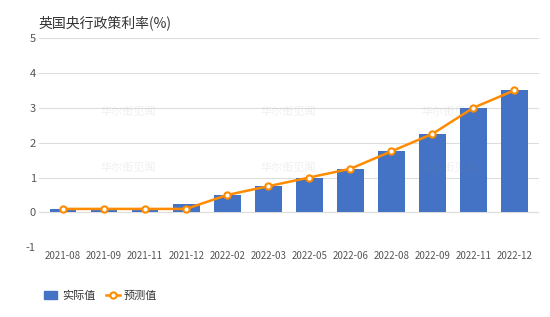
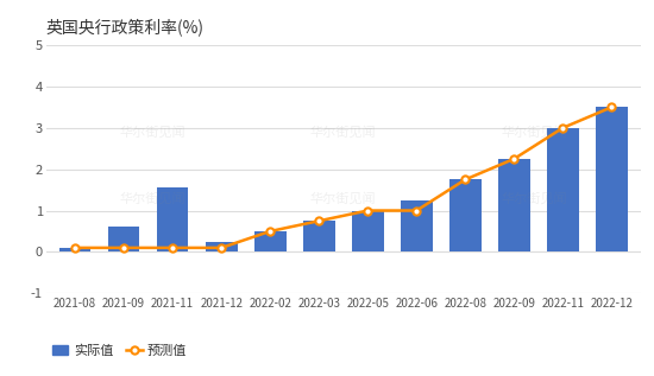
实际值/2021-09: 0.10 -> 0.60
实际值/2021-11: 0.10 -> 1.55
预测值/2022-06: 1.25 -> 1.00
